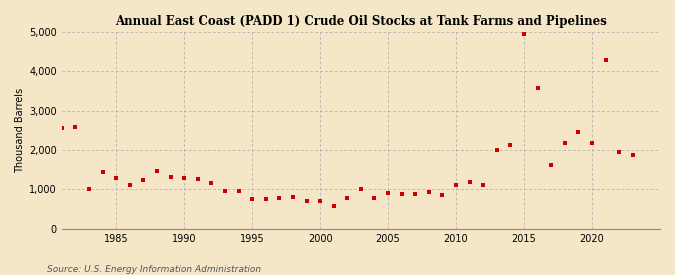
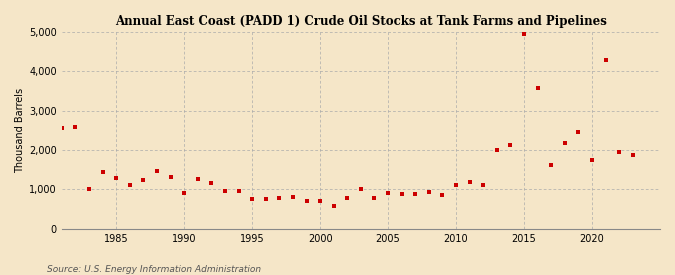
1990: 1,290 -> 900
2020: 2,180 -> 1,750
